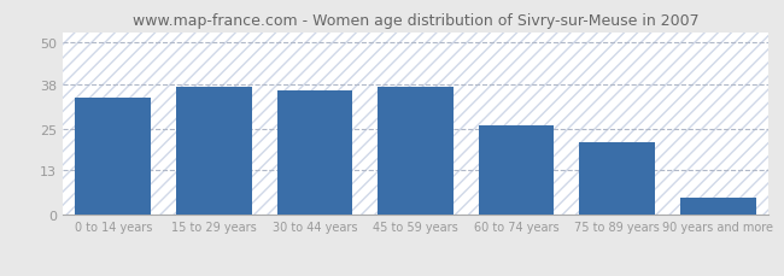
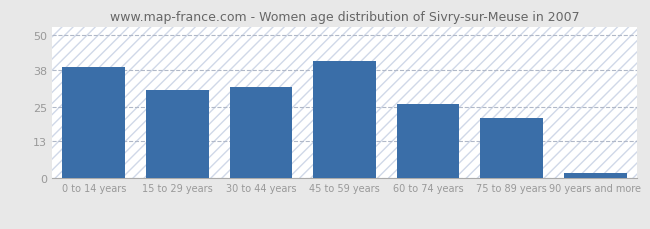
0 to 14 years: 34 -> 39
15 to 29 years: 37 -> 31
30 to 44 years: 36 -> 32
45 to 59 years: 37 -> 41
90 years and more: 5 -> 2
